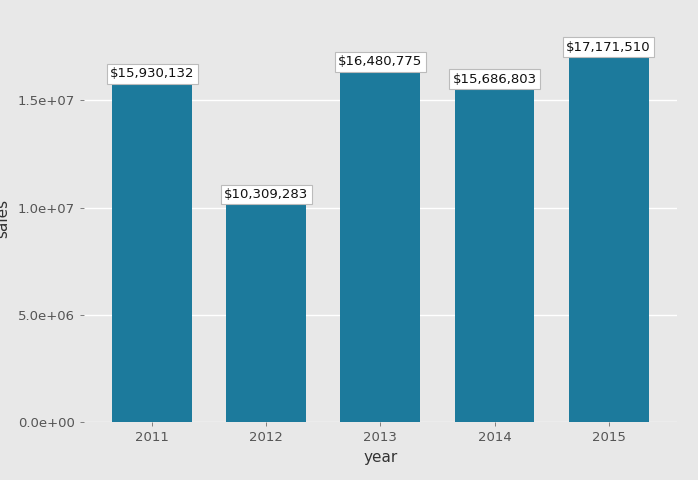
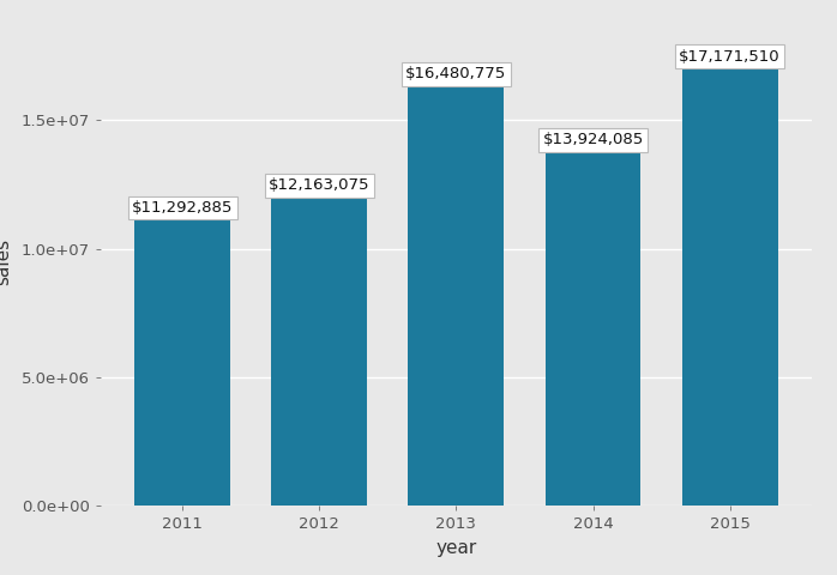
2011: $15,930,132 -> $11,292,885
2012: $10,309,283 -> $12,163,075
2014: $15,686,803 -> $13,924,085
